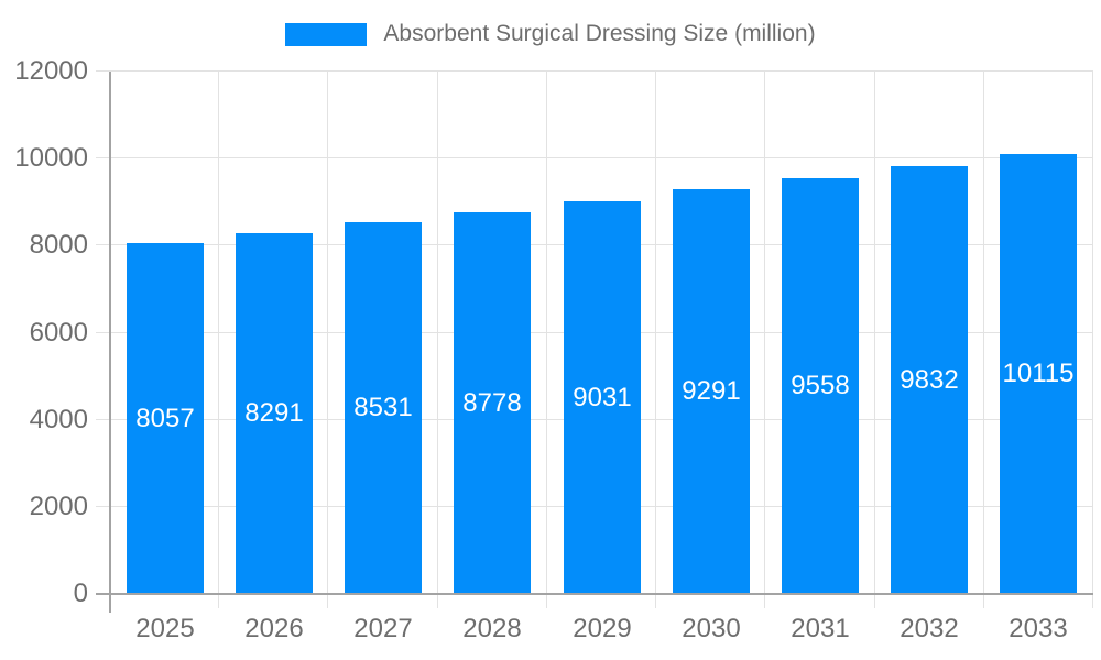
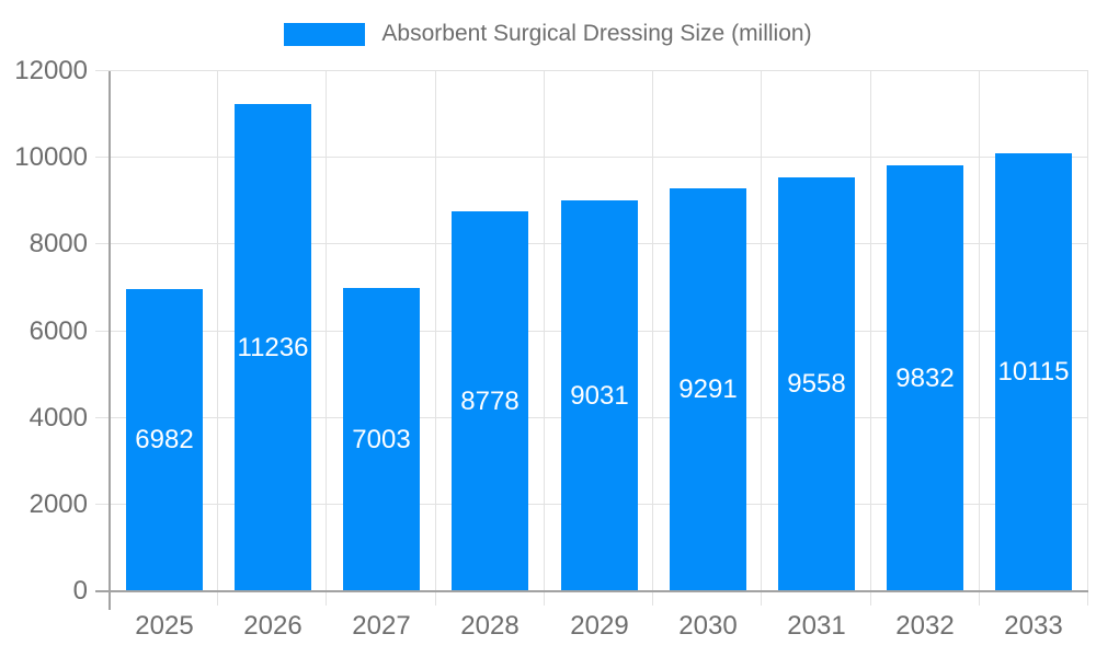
2025: 8057 -> 6982
2026: 8291 -> 11236
2027: 8531 -> 7003
